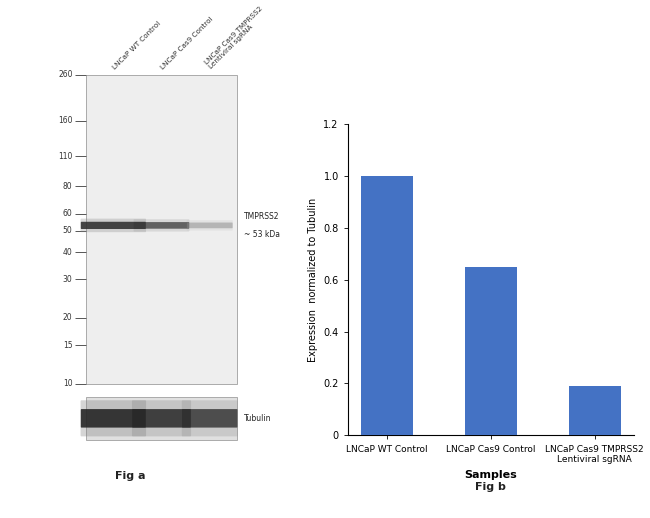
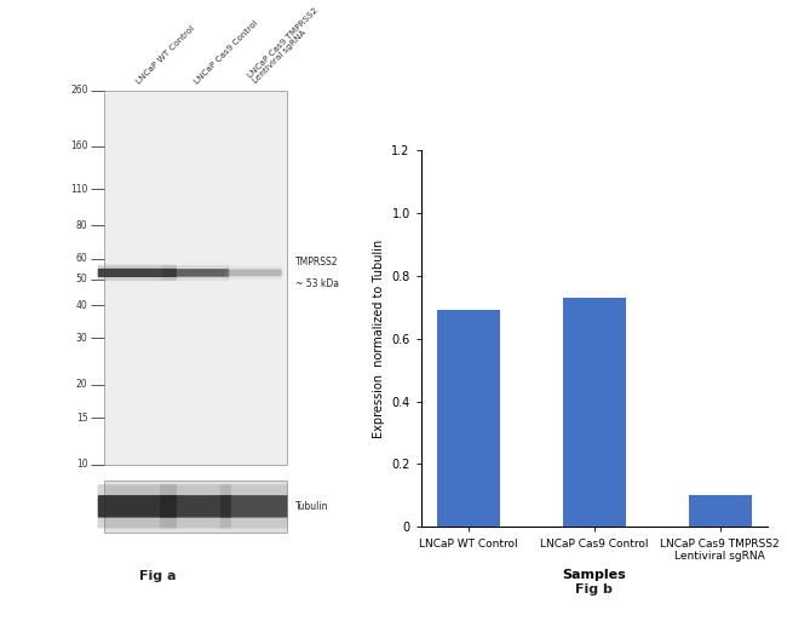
LNCaP WT Control: 1.00 -> 0.69
LNCaP Cas9 Control: 0.65 -> 0.73
LNCaP Cas9 TMPRSS2 Lentiviral sgRNA: 0.19 -> 0.10
